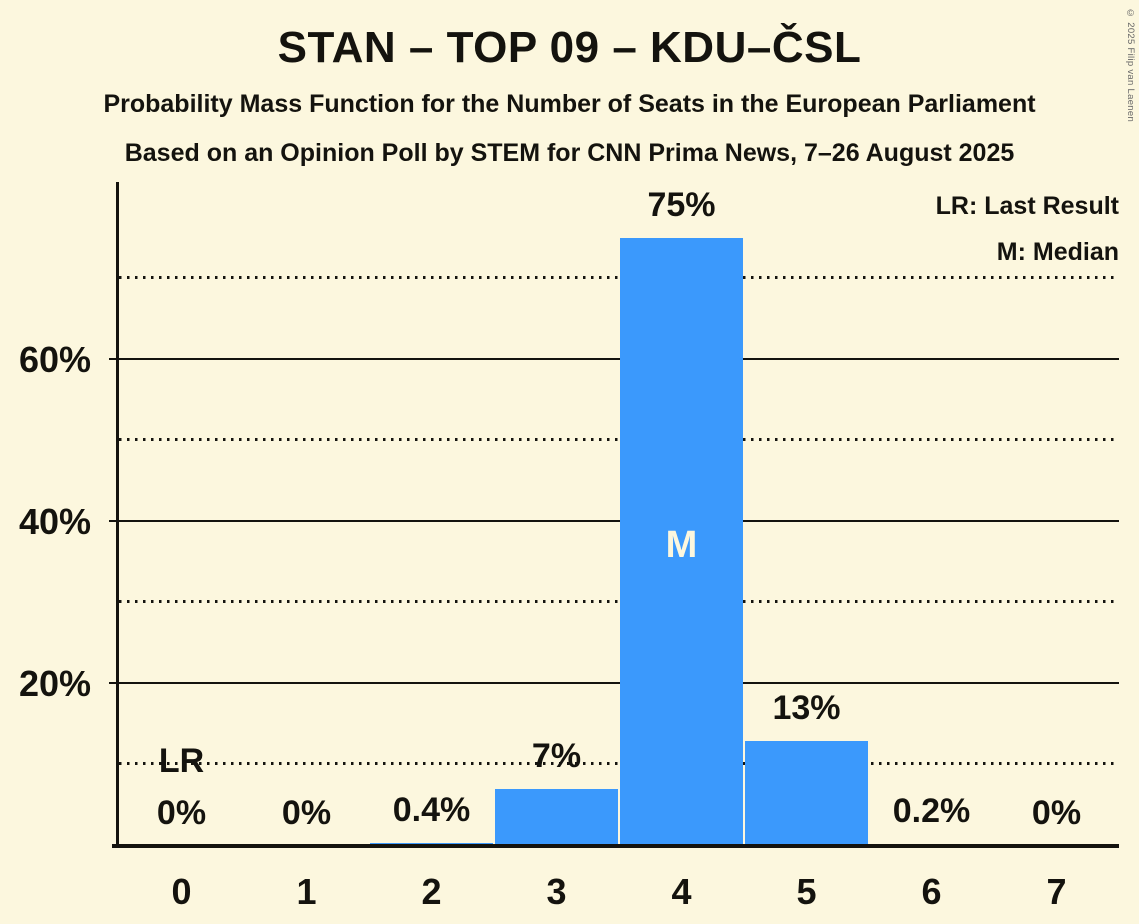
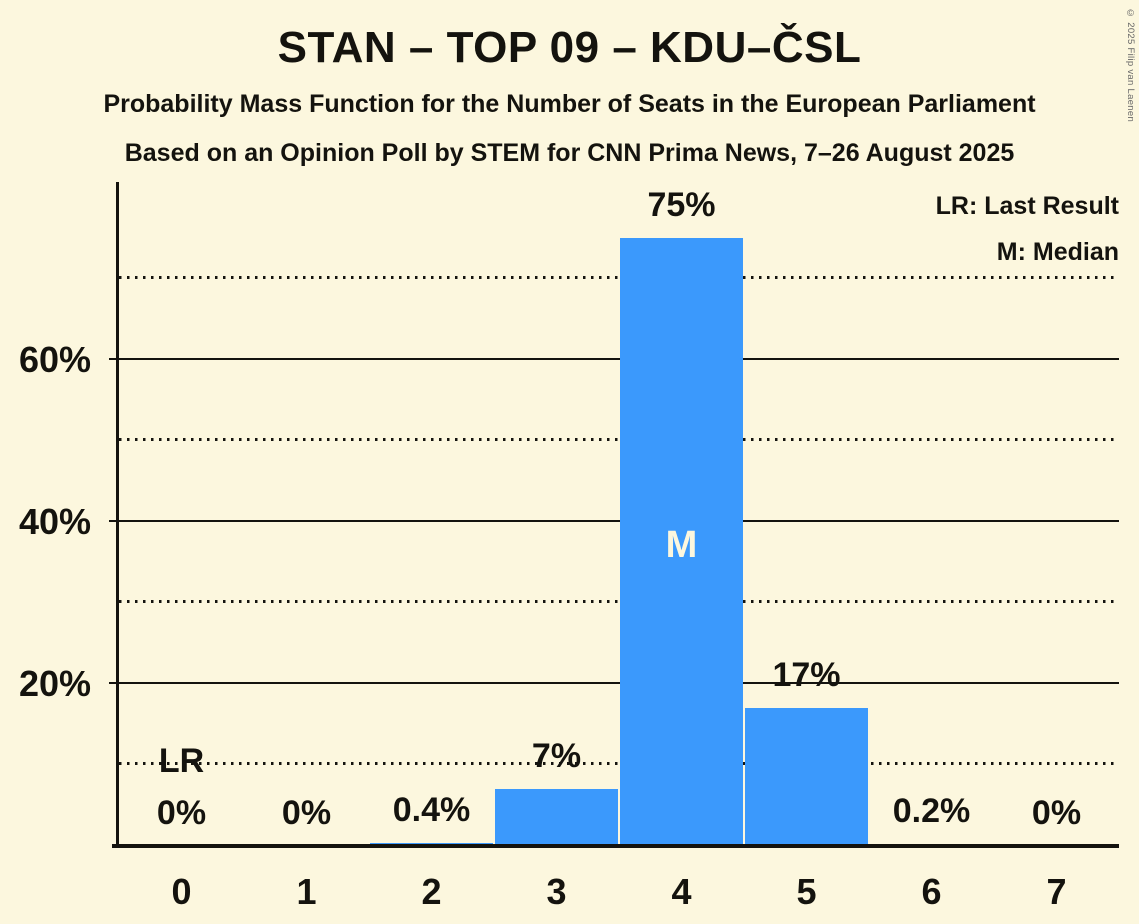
5: 13% -> 17%
